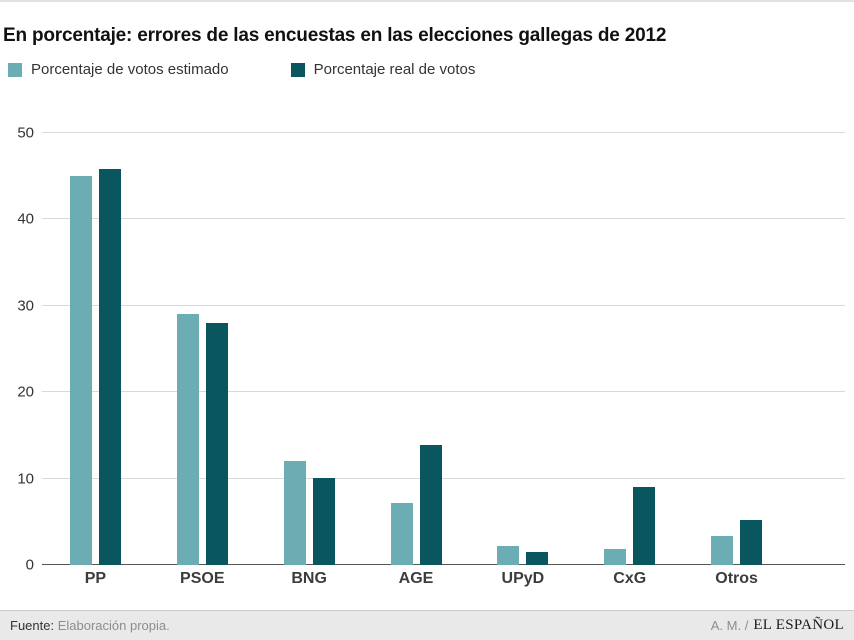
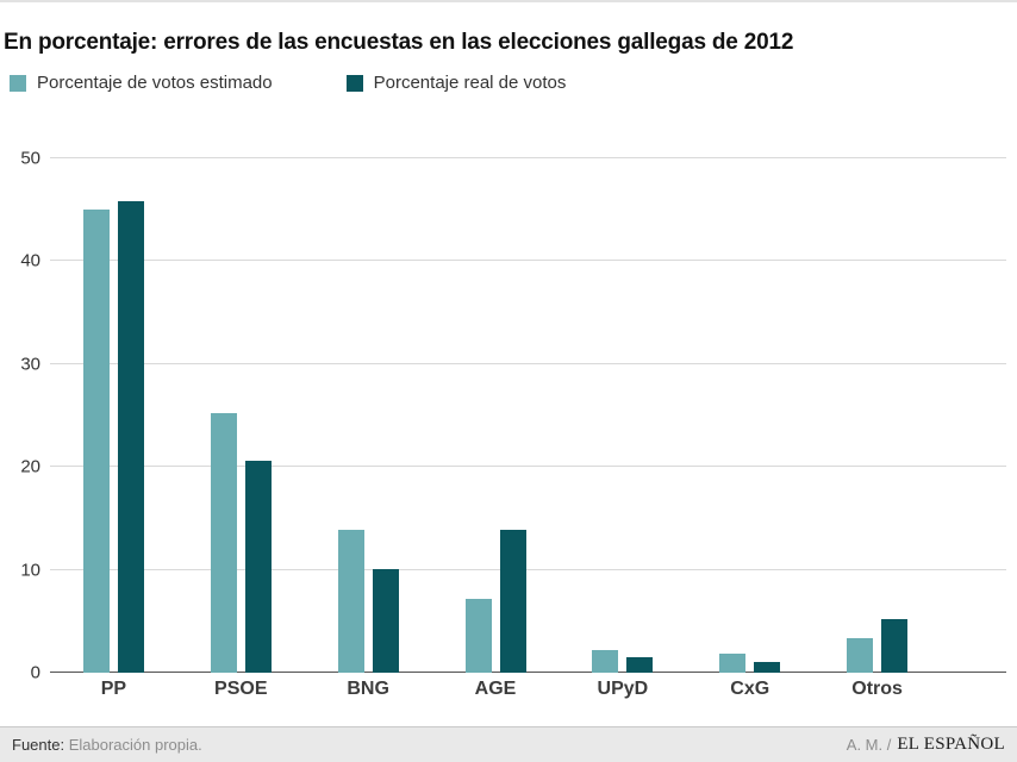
Porcentaje de votos estimado/PSOE: 29 -> 25
Porcentaje real de votos/PSOE: 28 -> 21
Porcentaje de votos estimado/BNG: 12 -> 14
Porcentaje real de votos/CxG: 9 -> 1
